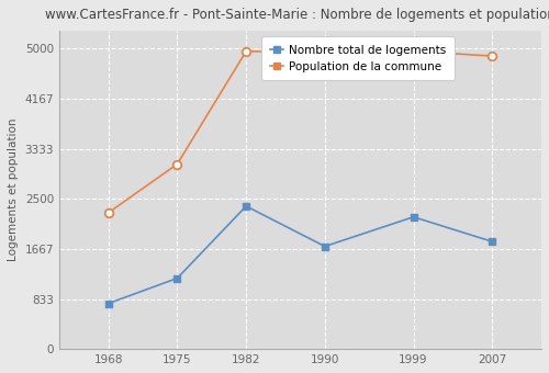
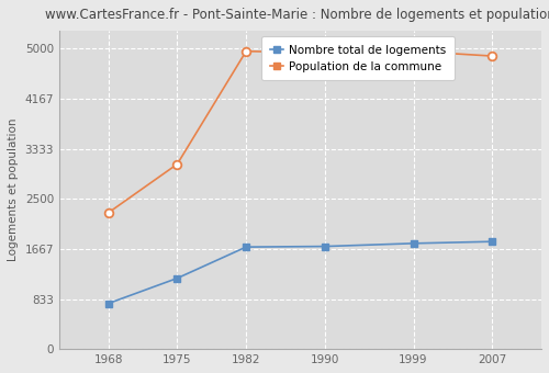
Nombre total de logements/1982: 2380 -> 1700
Nombre total de logements/1999: 2200 -> 1760
